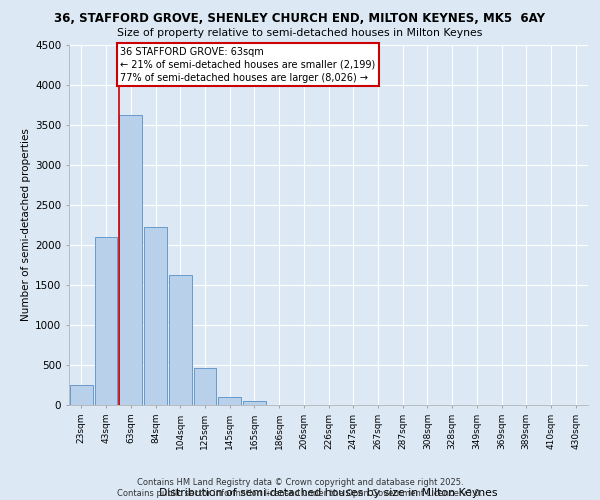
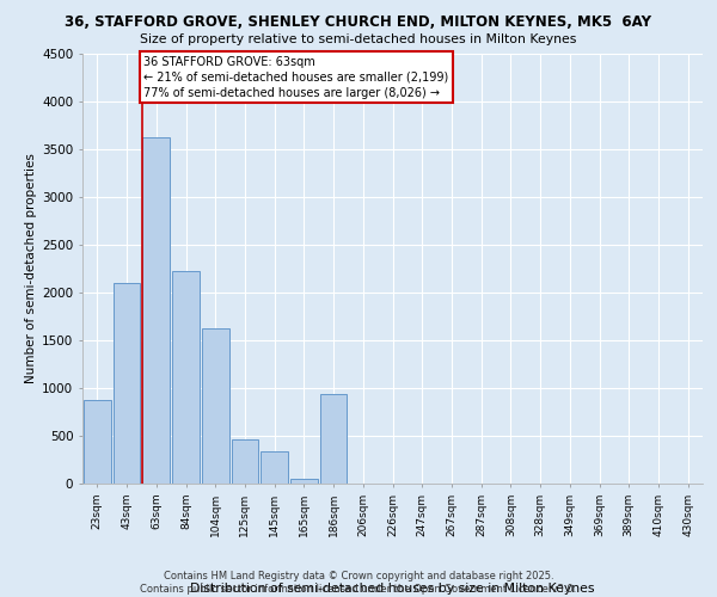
23sqm: 250 -> 880
145sqm: 100 -> 340
186sqm: 0 -> 940
